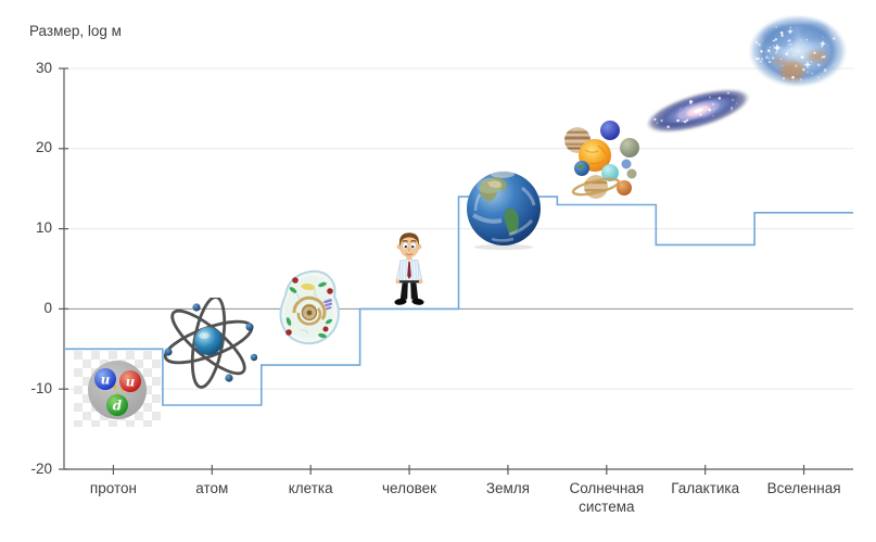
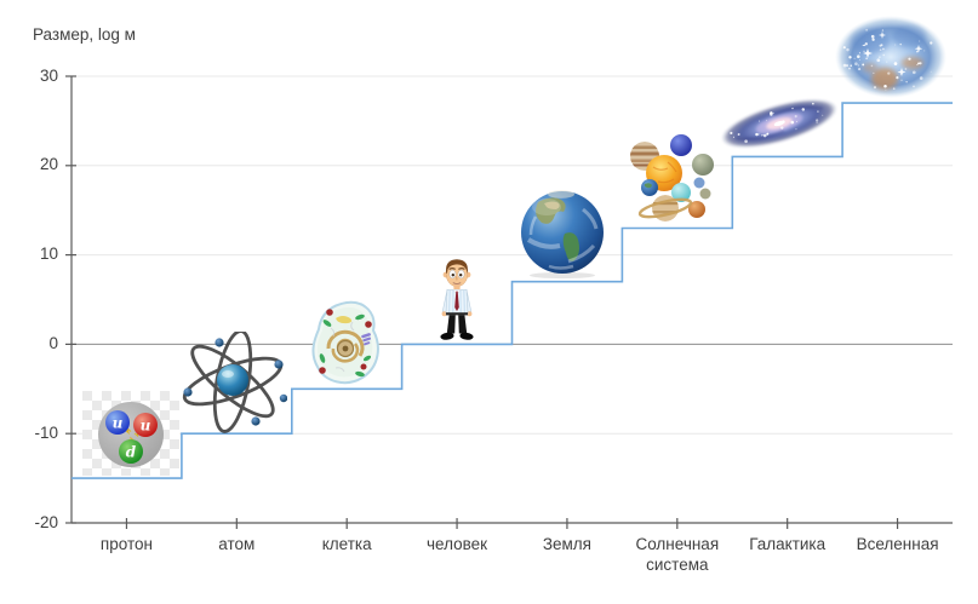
протон: -5 -> -15
атом: -12 -> -10
клетка: -7 -> -5
Земля: 14 -> 7
Галактика: 8 -> 21
Вселенная: 12 -> 27
